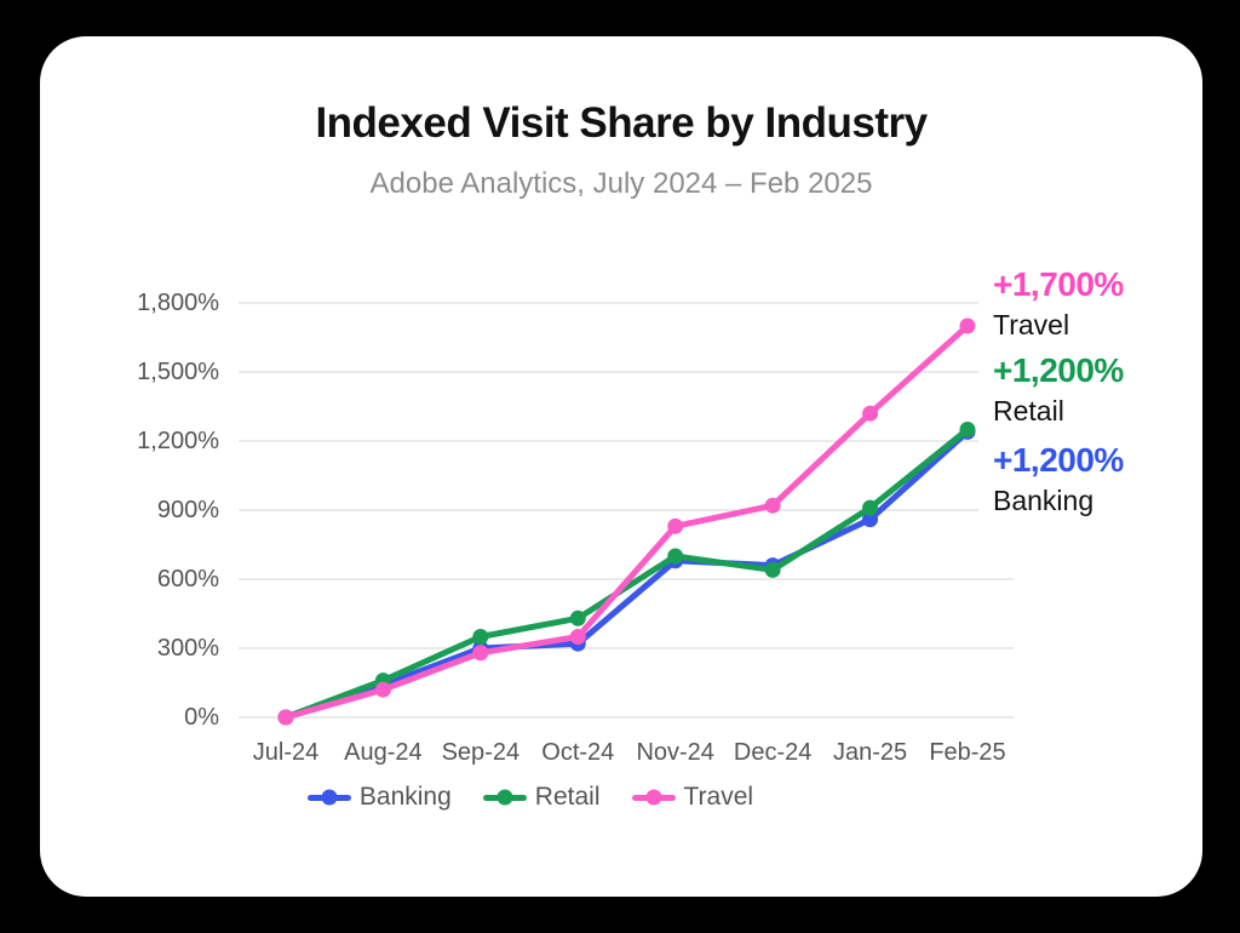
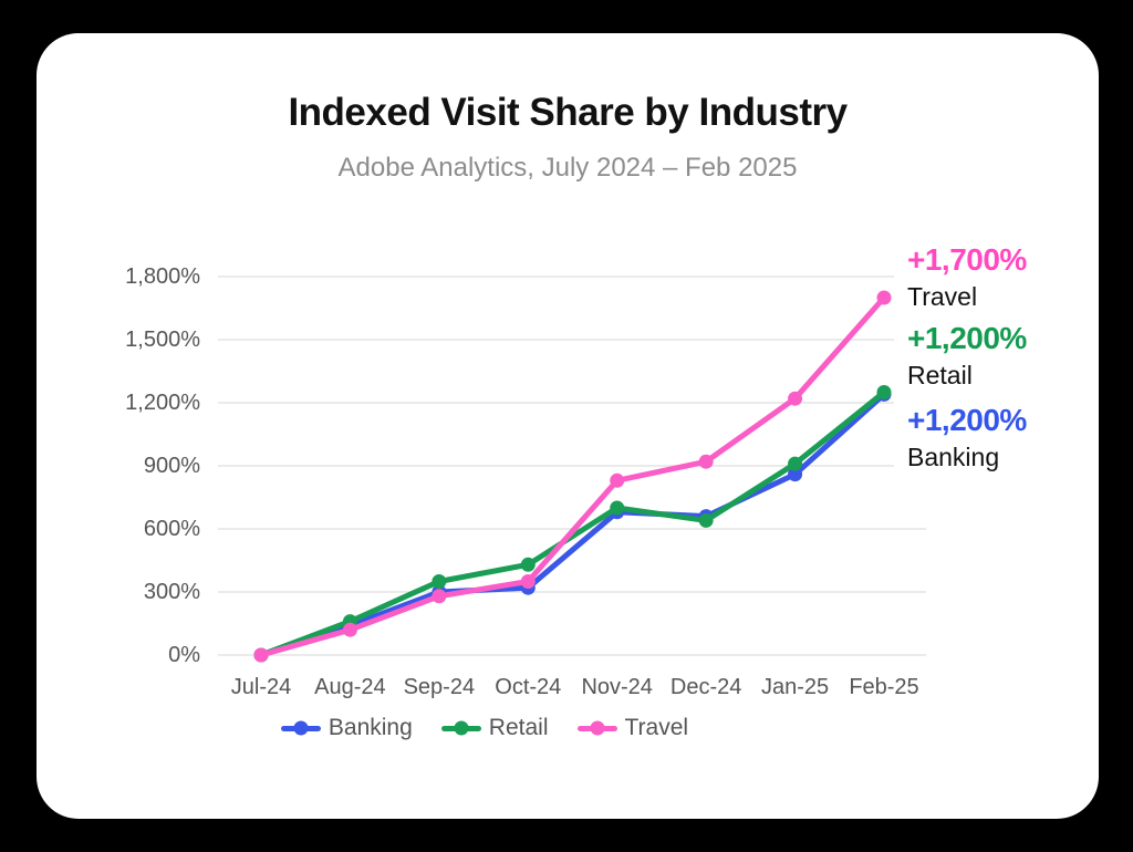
Travel/Jan-25: 1320% -> 1220%
